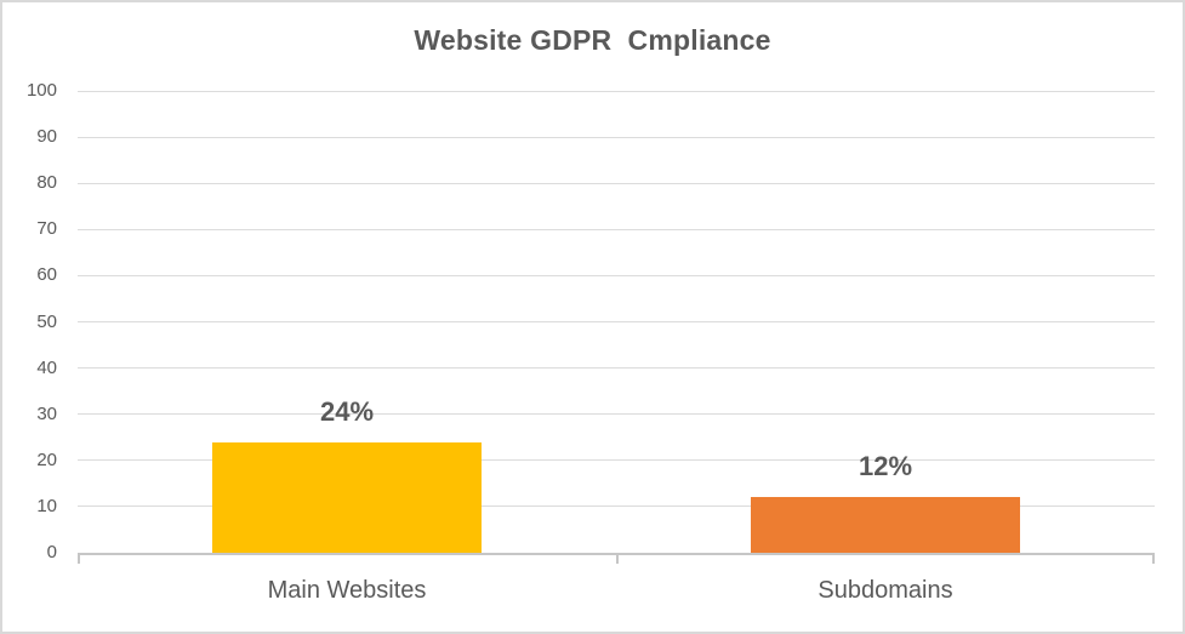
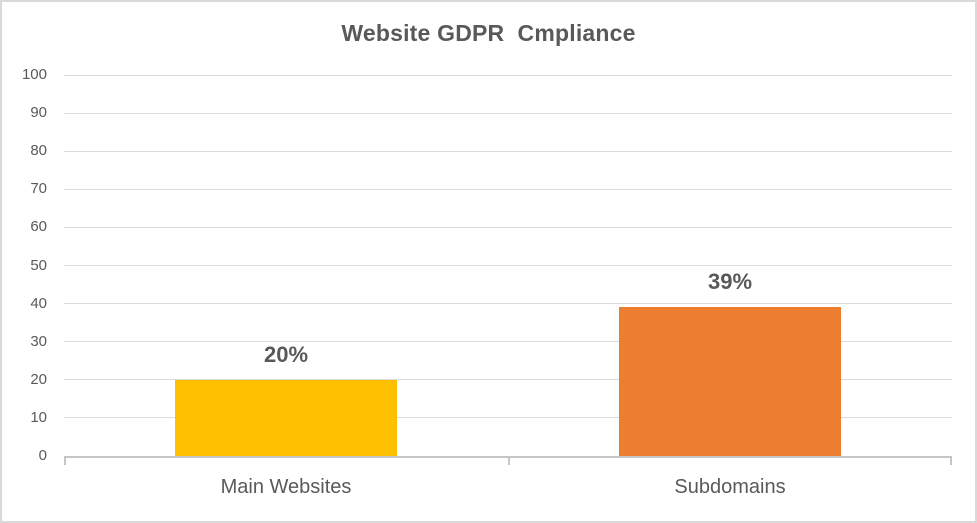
Main Websites: 24% -> 20%
Subdomains: 12% -> 39%
